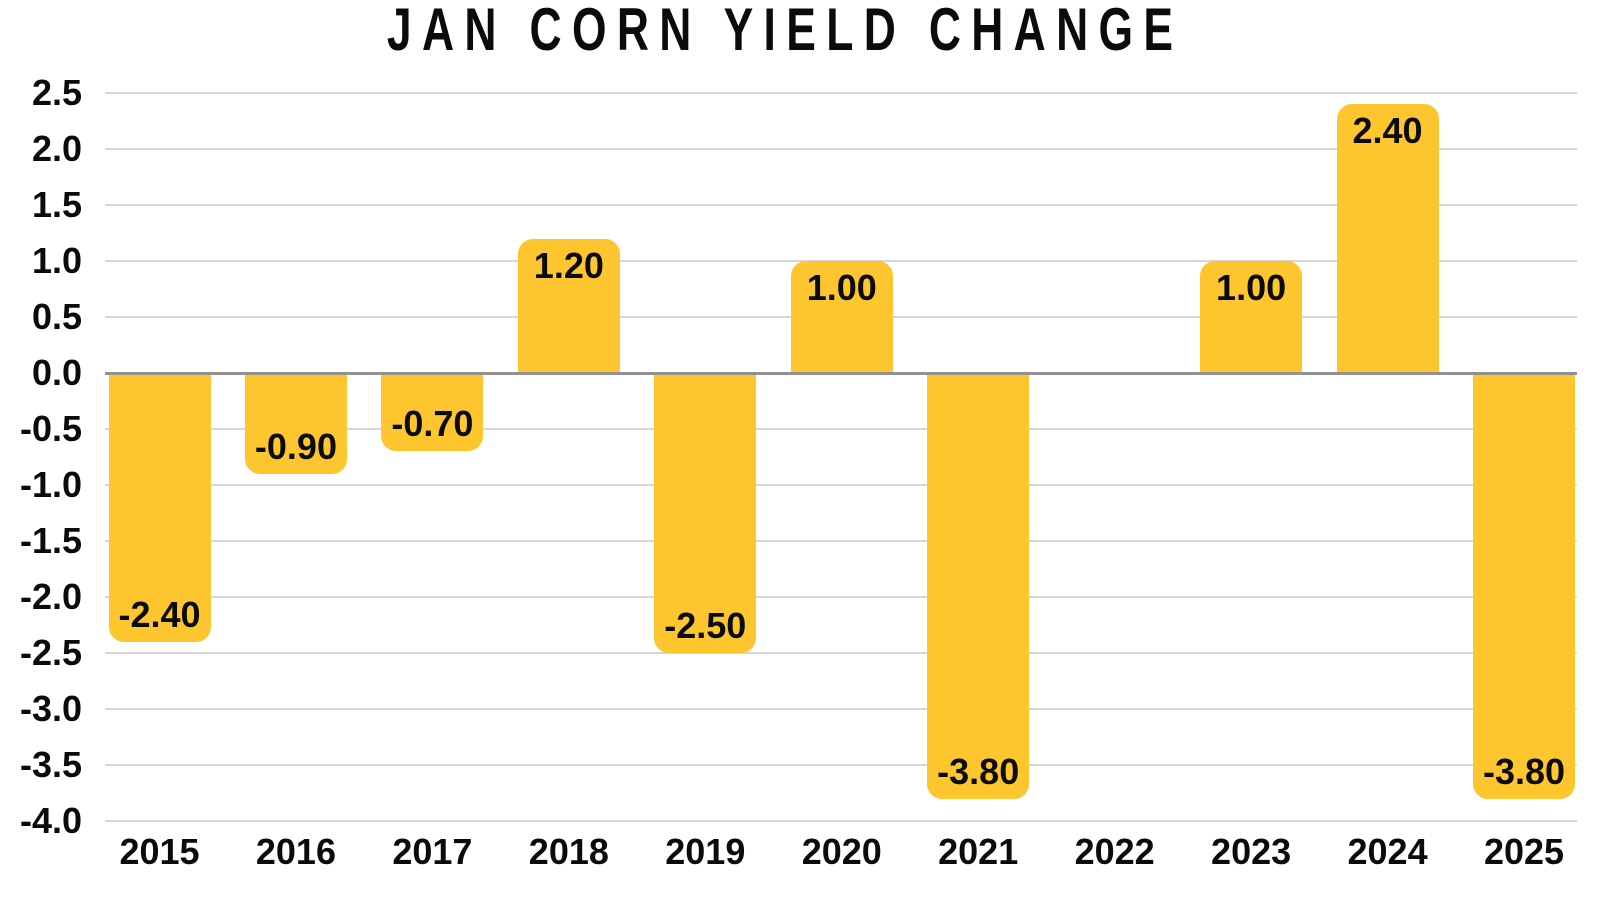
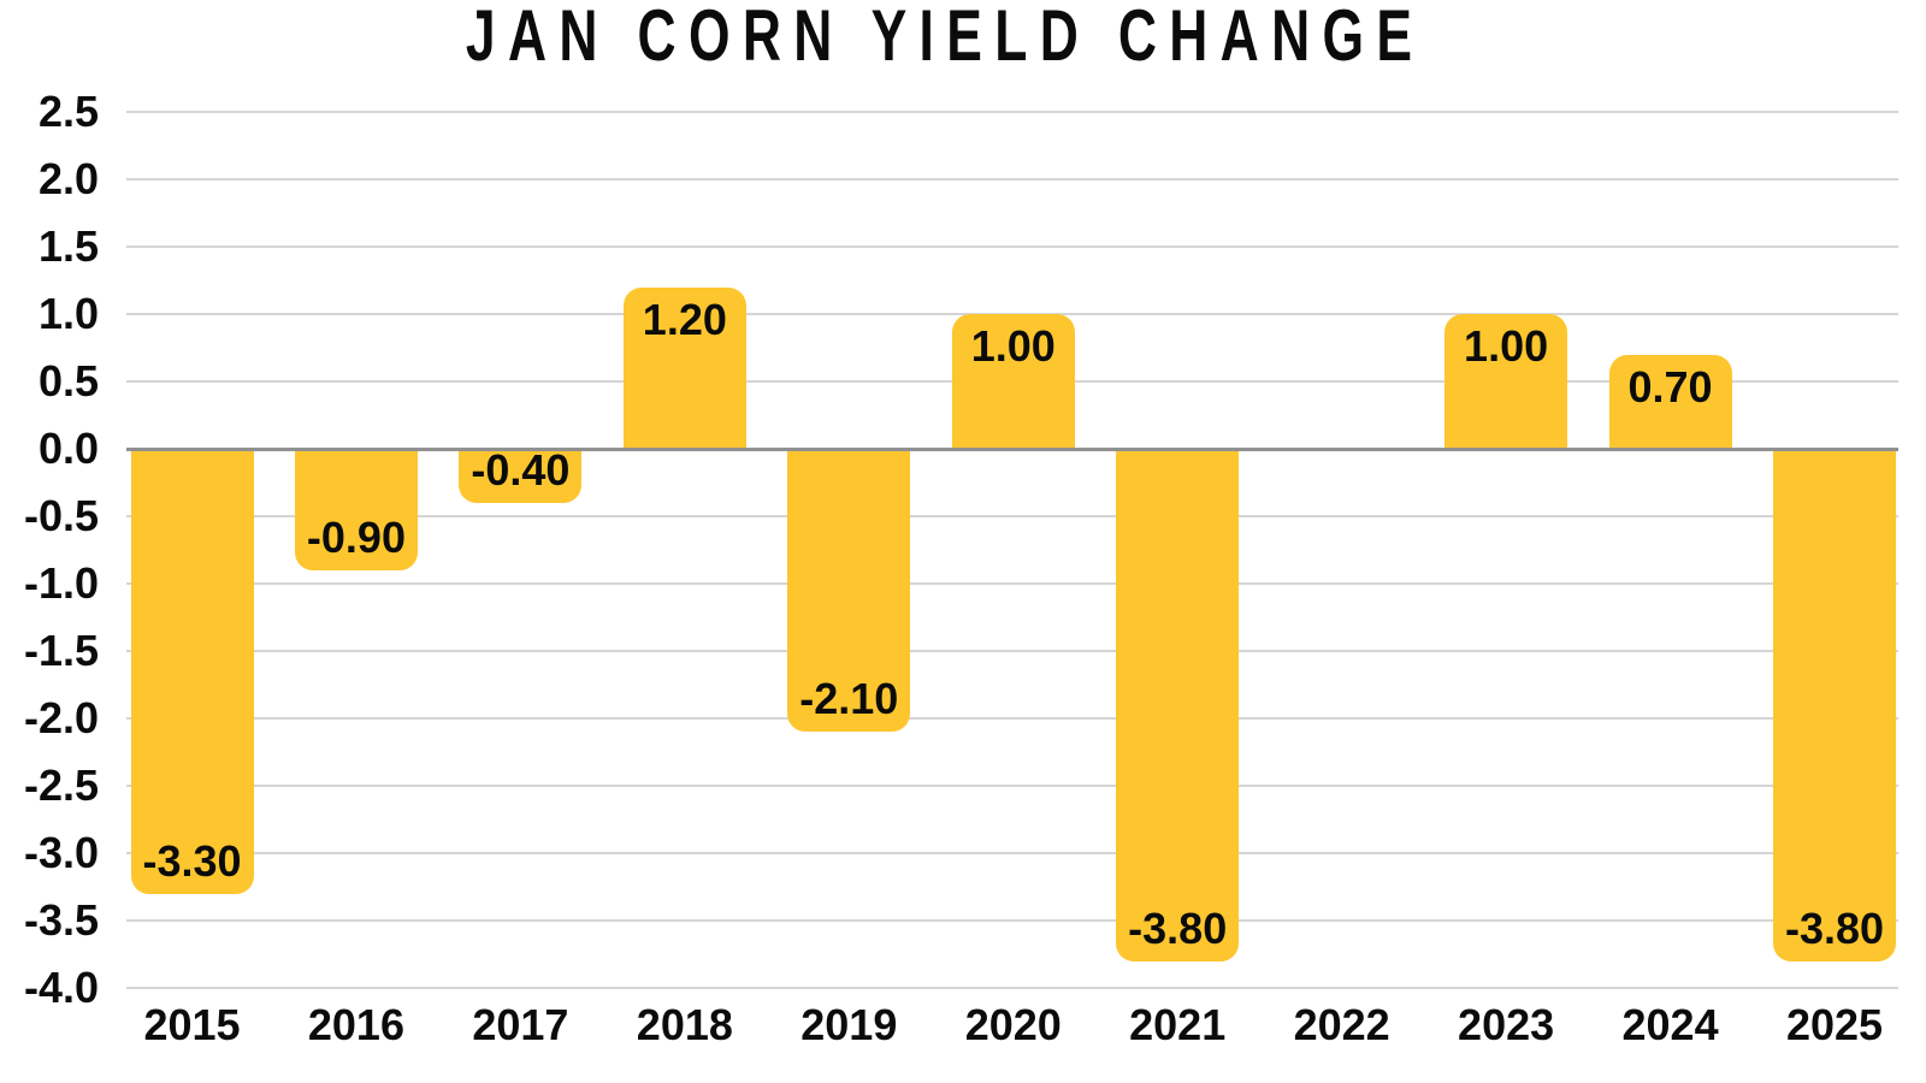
2015: -2.40 -> -3.30
2017: -0.70 -> -0.40
2019: -2.50 -> -2.10
2024: 2.40 -> 0.70
